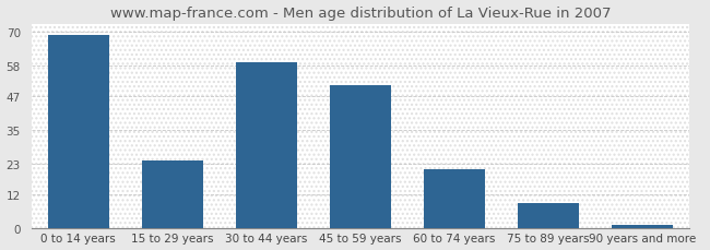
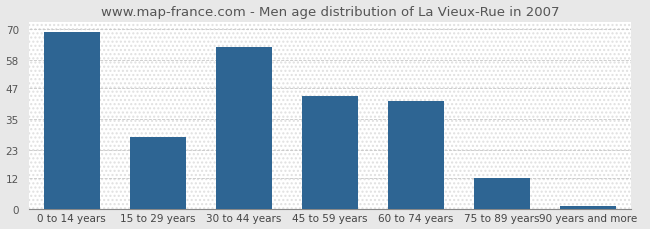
15 to 29 years: 24 -> 28
30 to 44 years: 59 -> 63
45 to 59 years: 51 -> 44
60 to 74 years: 21 -> 42
75 to 89 years: 9 -> 12
